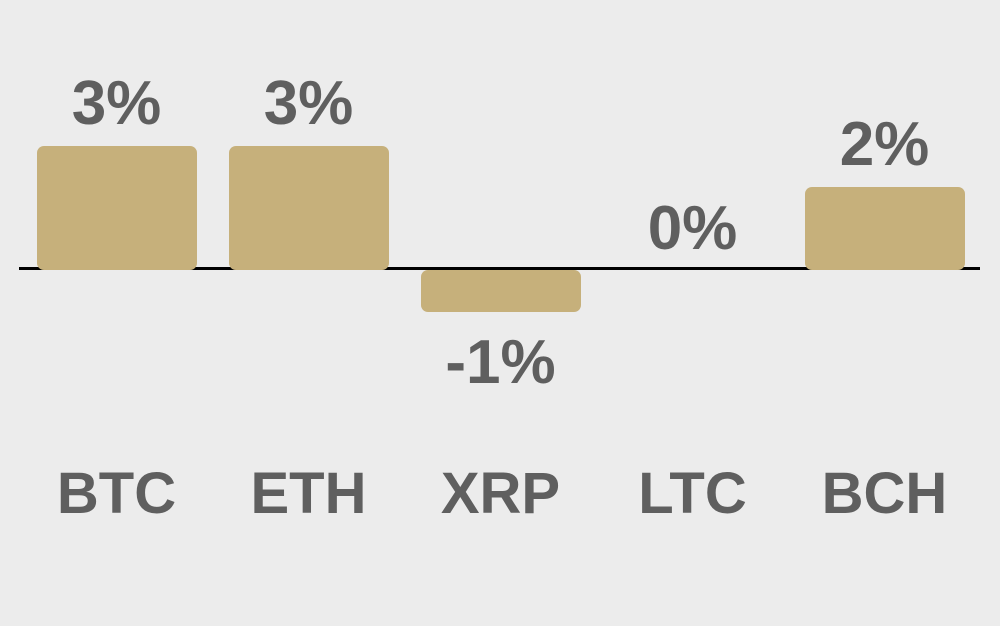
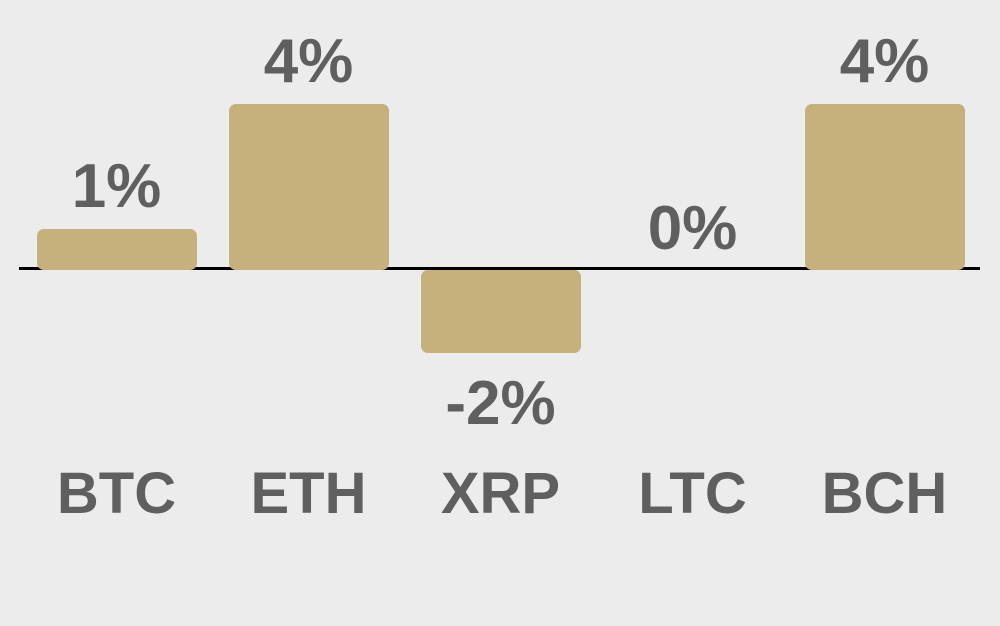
BTC: 3% -> 1%
ETH: 3% -> 4%
XRP: -1% -> -2%
BCH: 2% -> 4%
